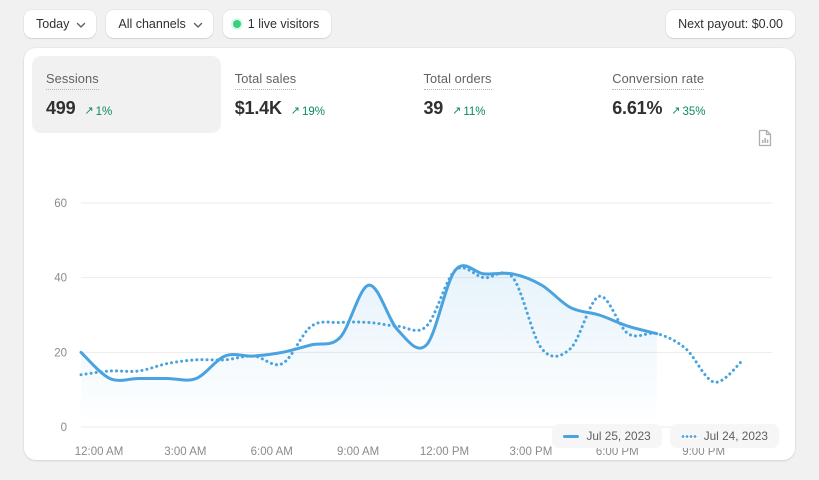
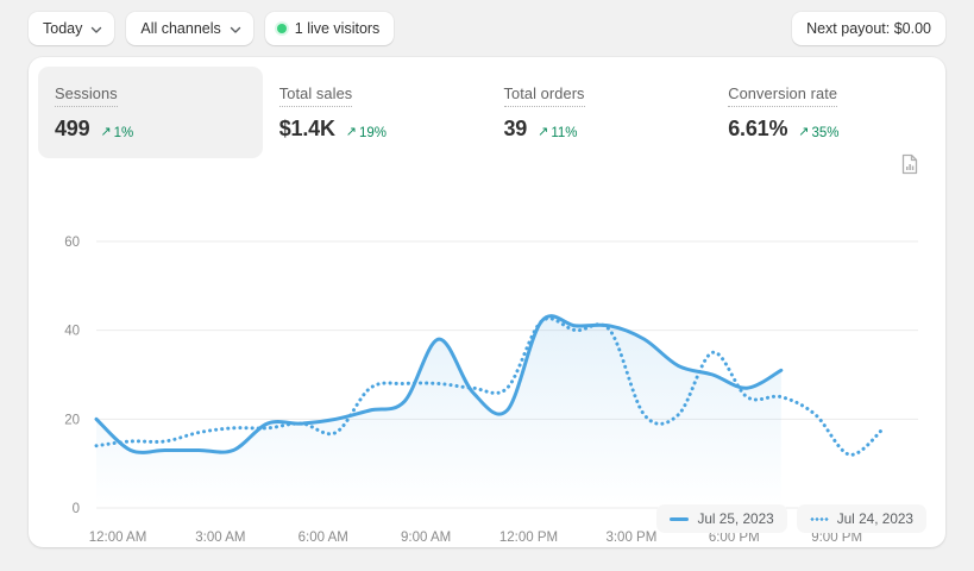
Jul 25, 2023/20: 25 -> 31
